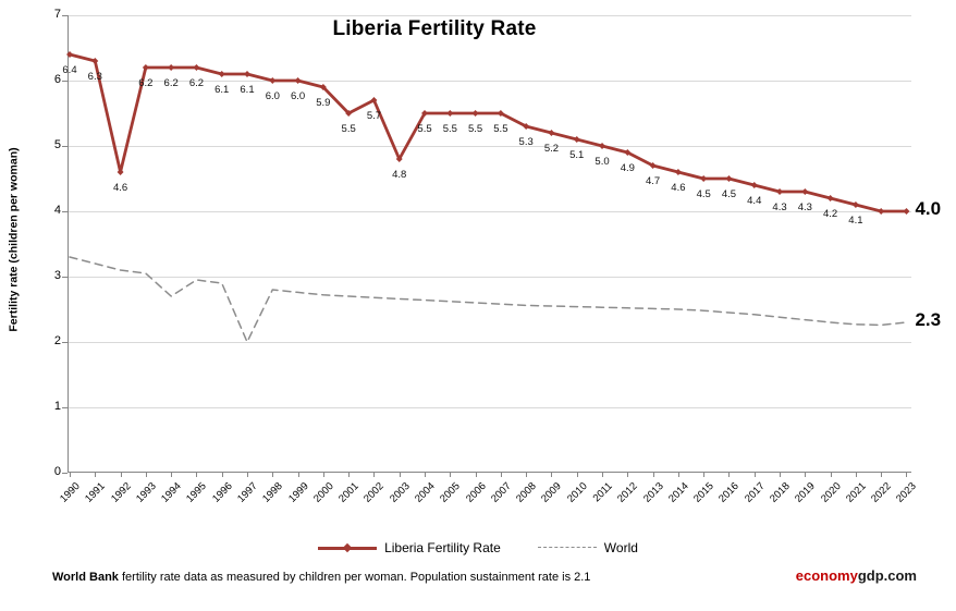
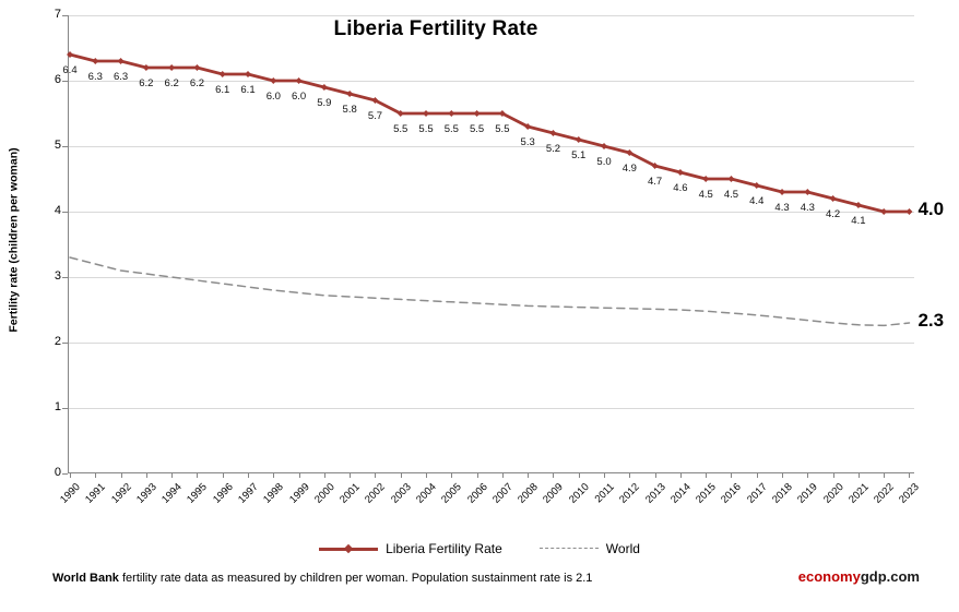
Liberia Fertility Rate/1992: 4.6 -> 6.3
World/1994: 2.7 -> 3.0
World/1997: 2.0 -> 2.9
Liberia Fertility Rate/2001: 5.5 -> 5.8
Liberia Fertility Rate/2003: 4.8 -> 5.5
